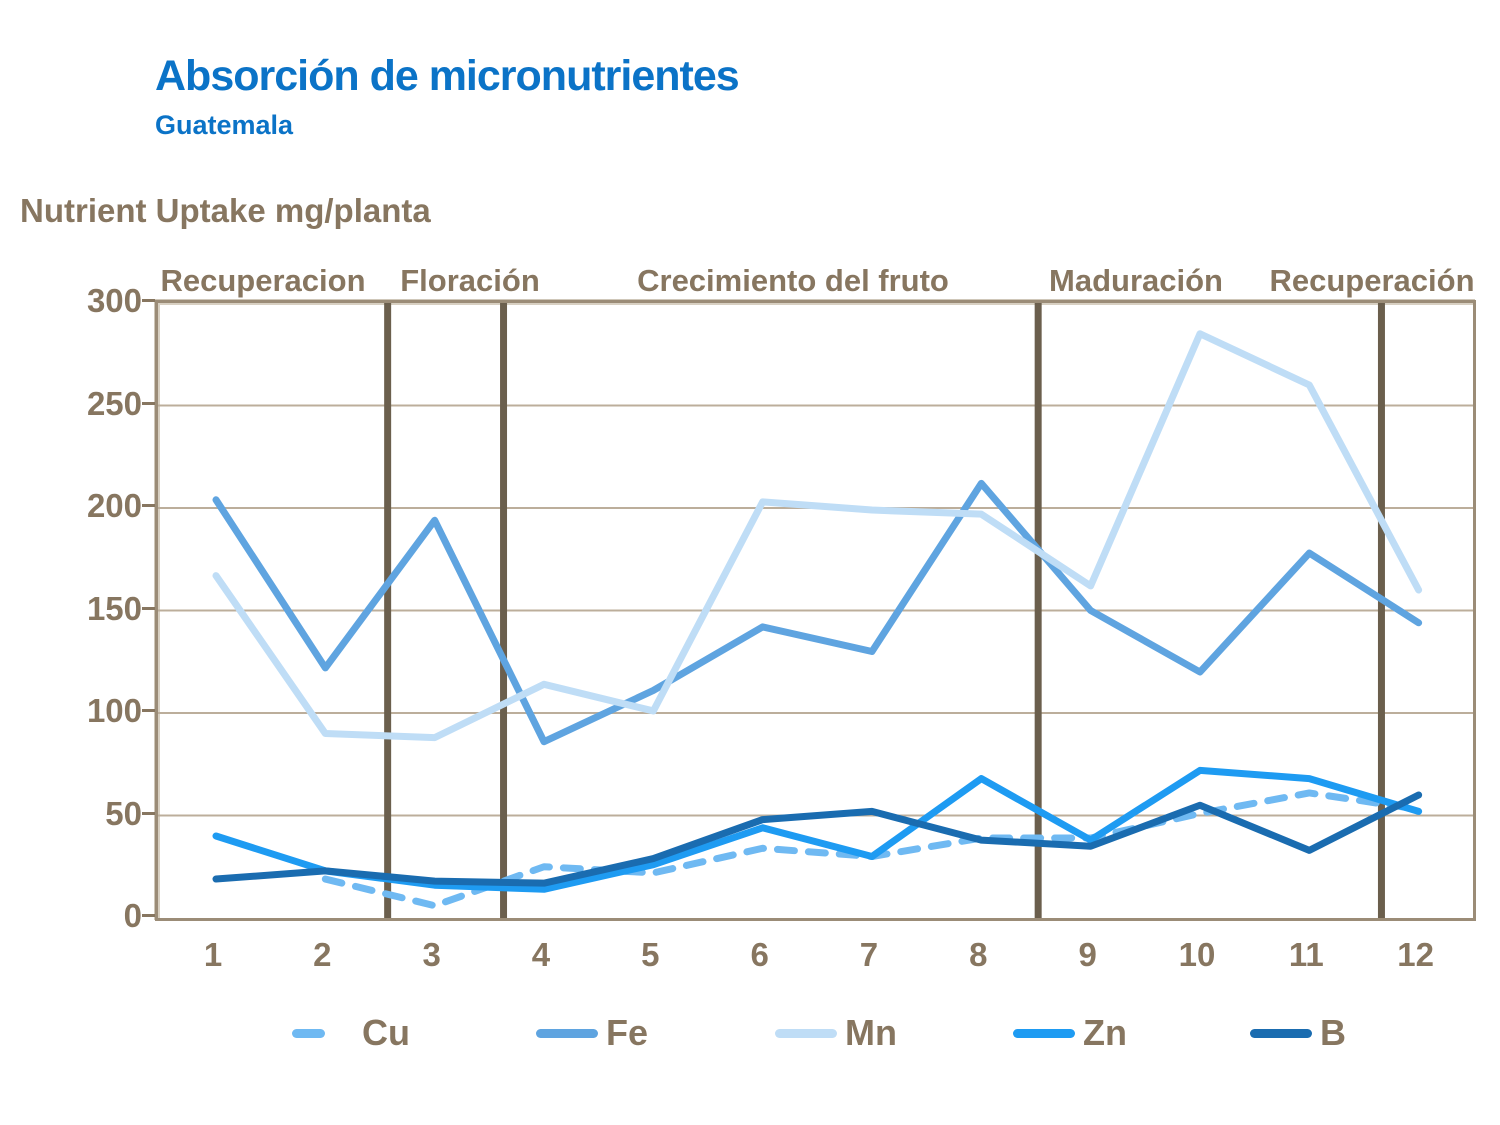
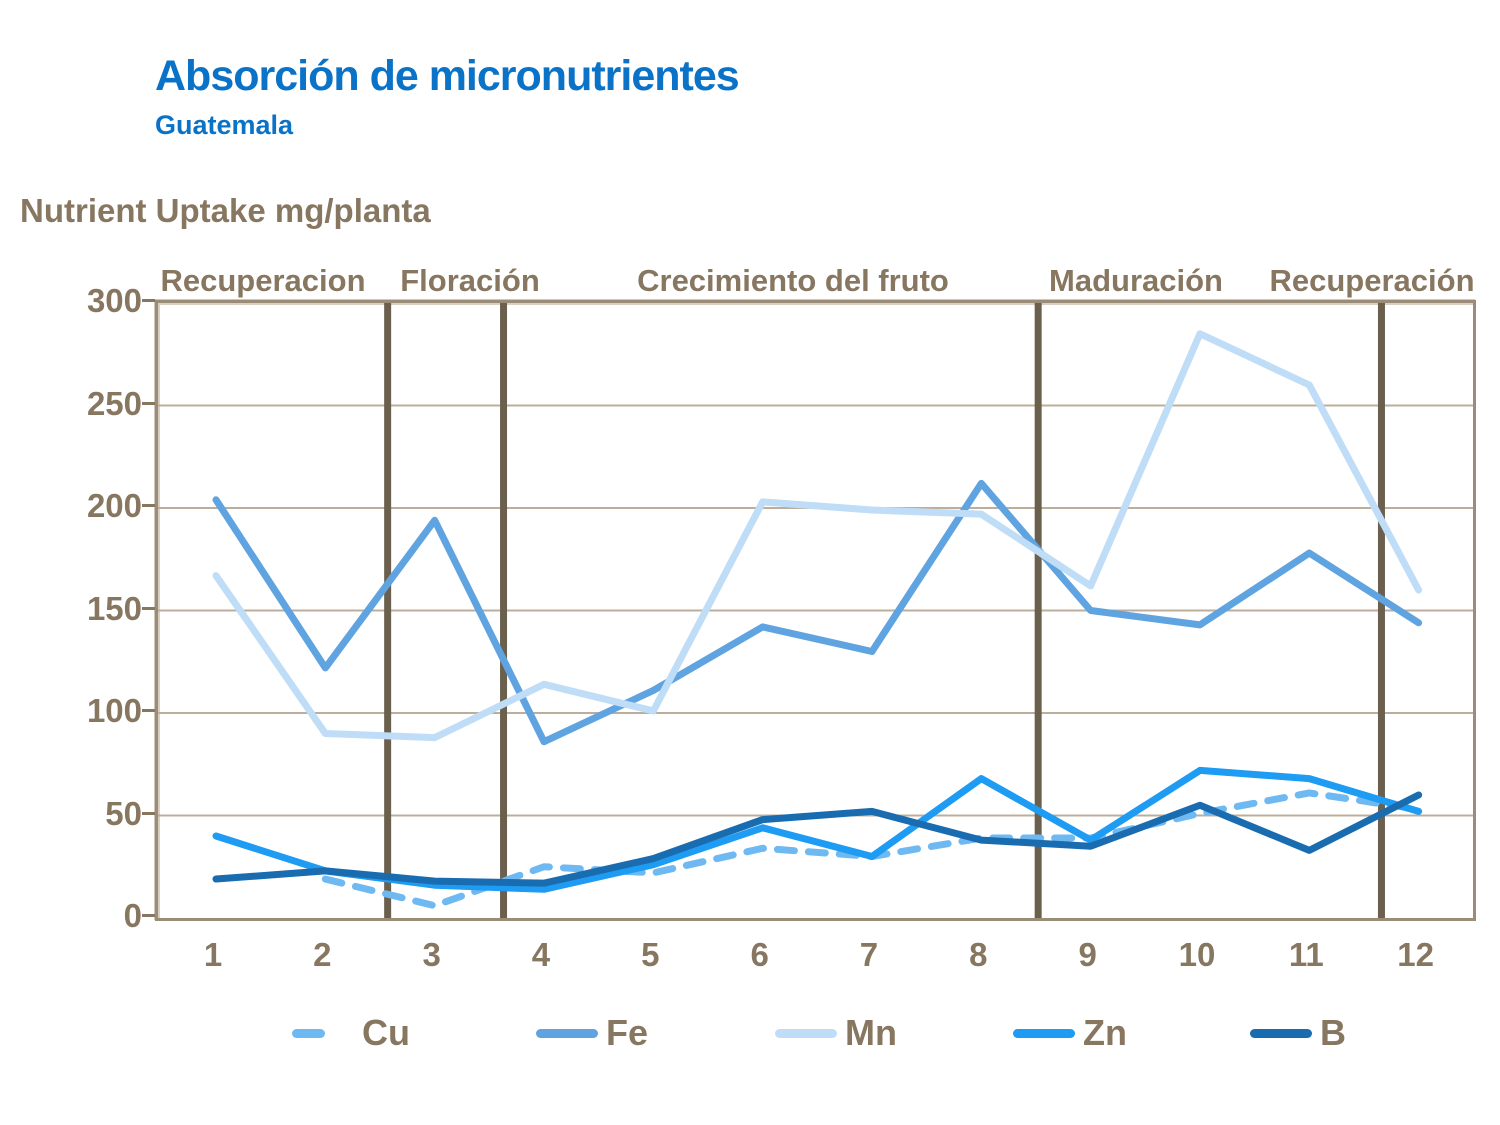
Fe/10: 120 -> 143
